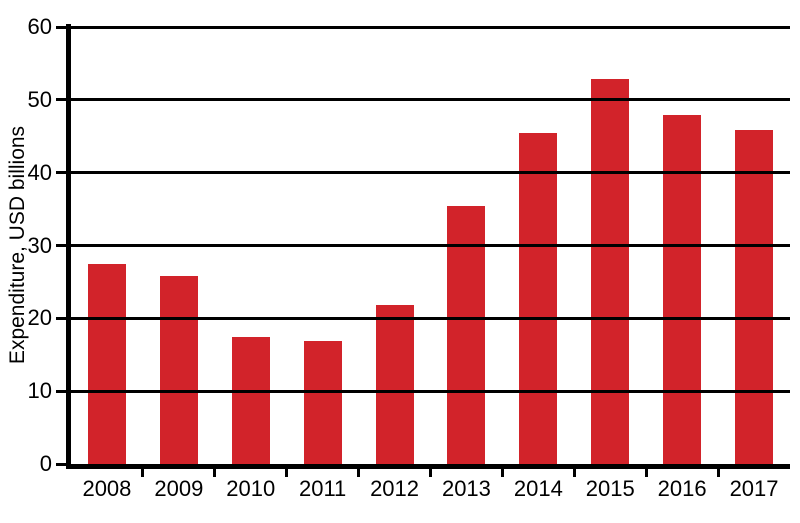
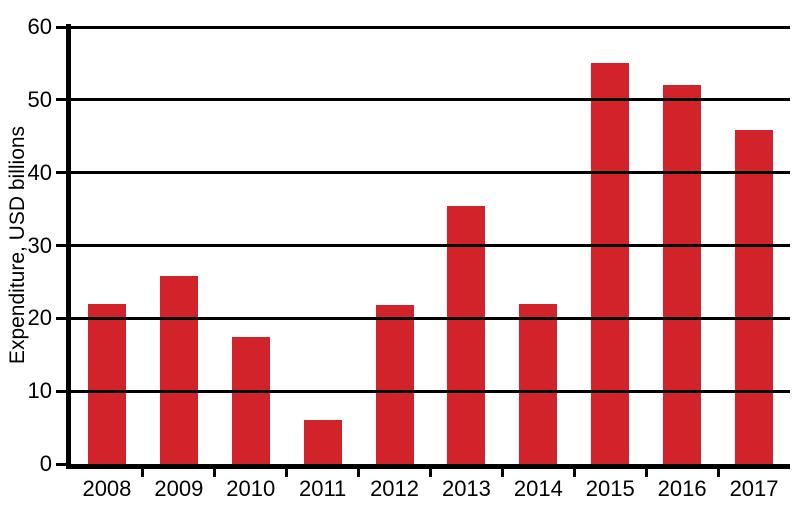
2008: 28 -> 22
2011: 17 -> 6
2014: 45 -> 22
2015: 53 -> 55
2016: 48 -> 52
